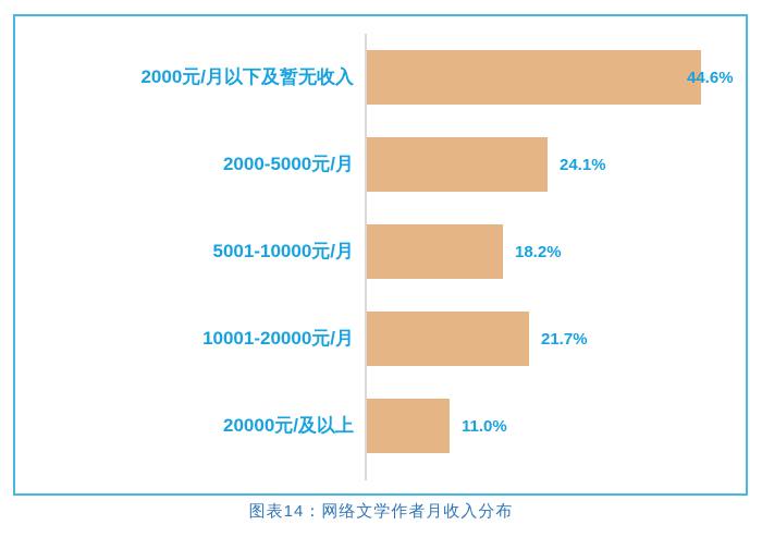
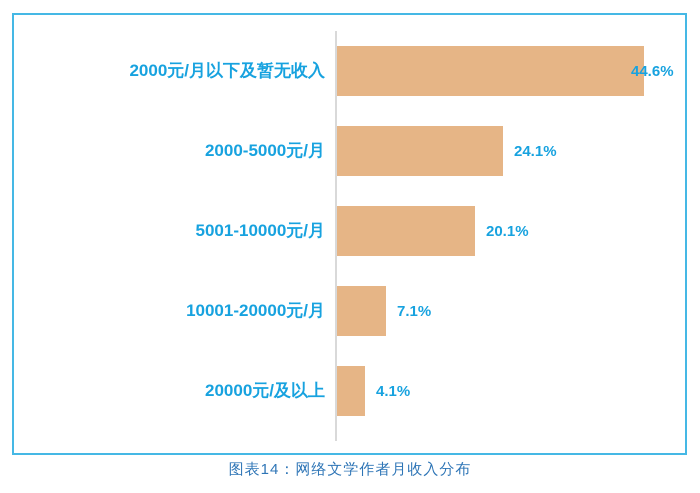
5001-10000元/月: 18.2% -> 20.1%
10001-20000元/月: 21.7% -> 7.1%
20000元/及以上: 11.0% -> 4.1%
